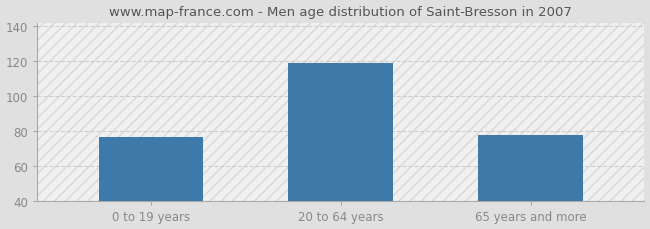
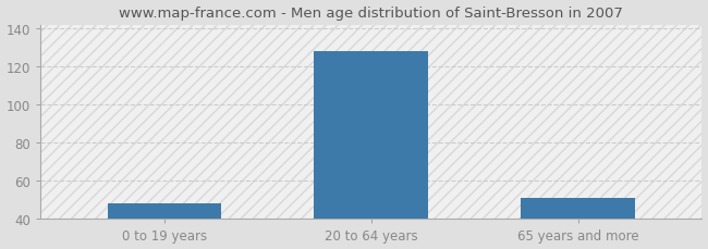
0 to 19 years: 77 -> 48
20 to 64 years: 119 -> 128
65 years and more: 78 -> 51
